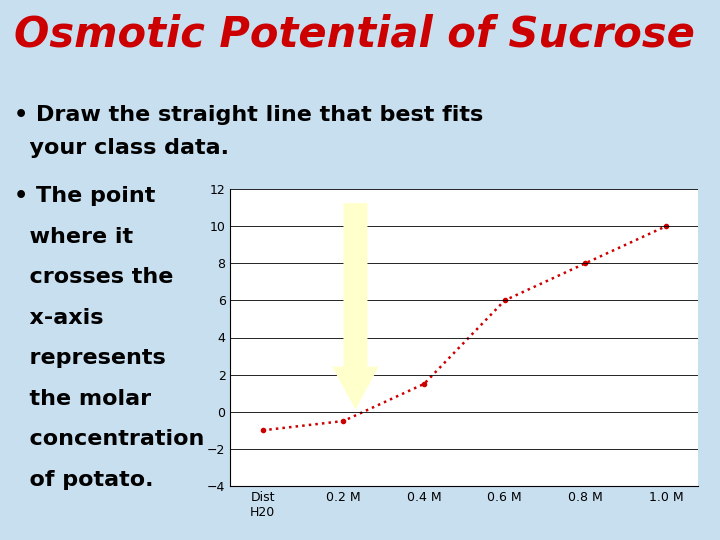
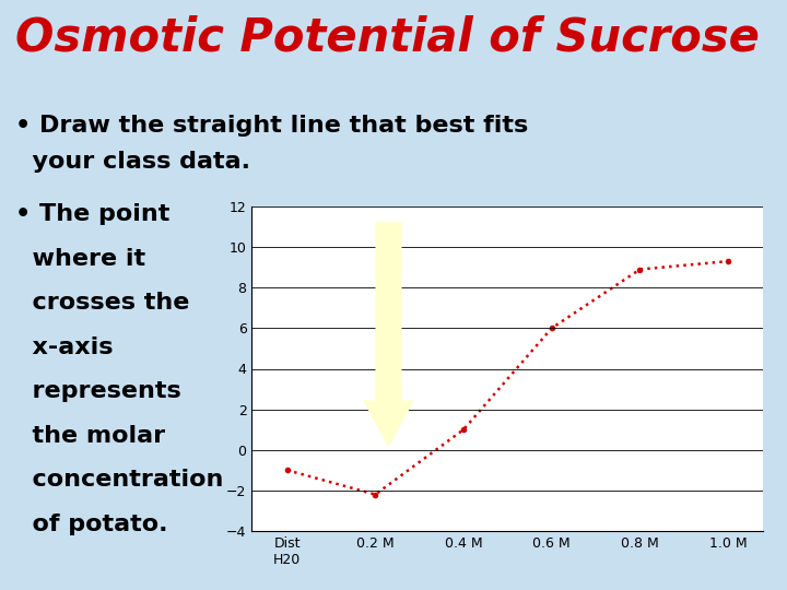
0.2 M: -0.5 -> -2.2
0.4 M: 1.5 -> 1.0
0.8 M: 8.0 -> 8.9
1.0 M: 10.0 -> 9.3
